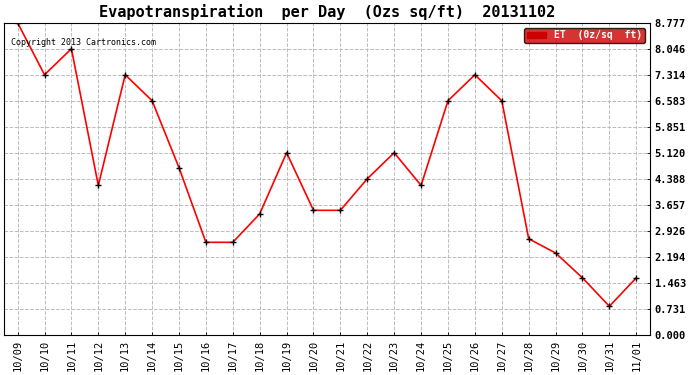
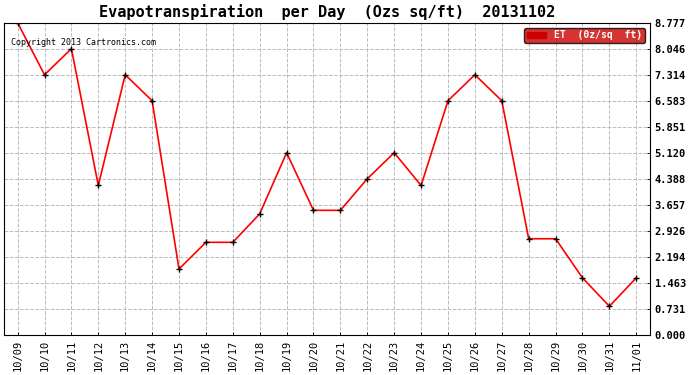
10/15: 4.70 -> 1.85
10/29: 2.30 -> 2.70
